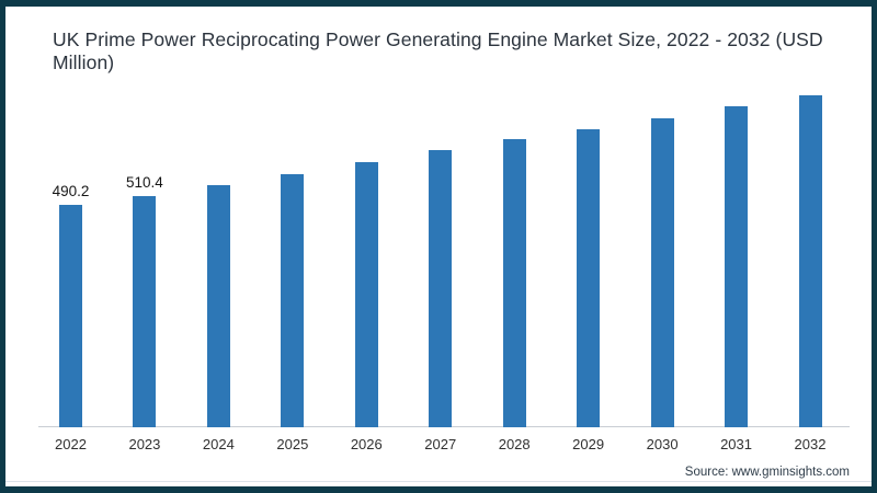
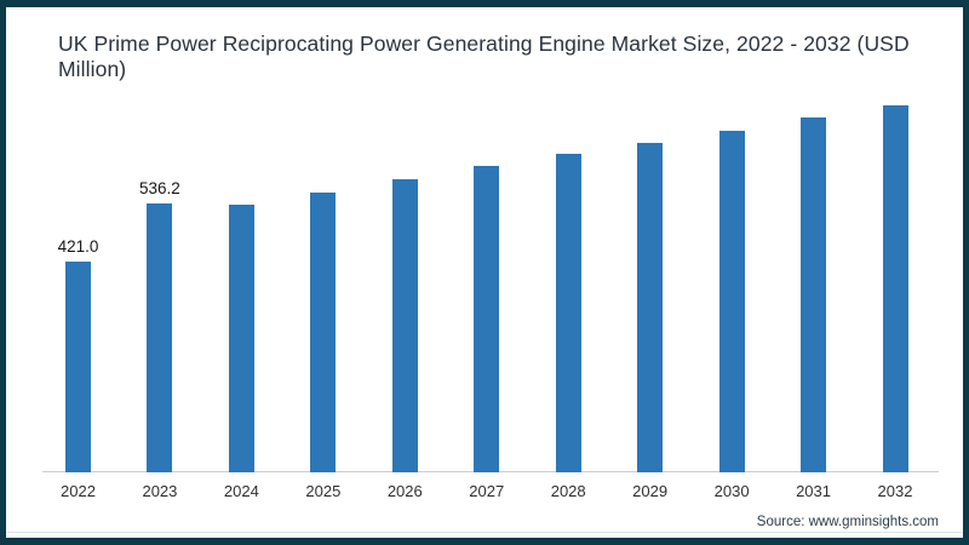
2022: 490.2 -> 421.0
2023: 510.4 -> 536.2
